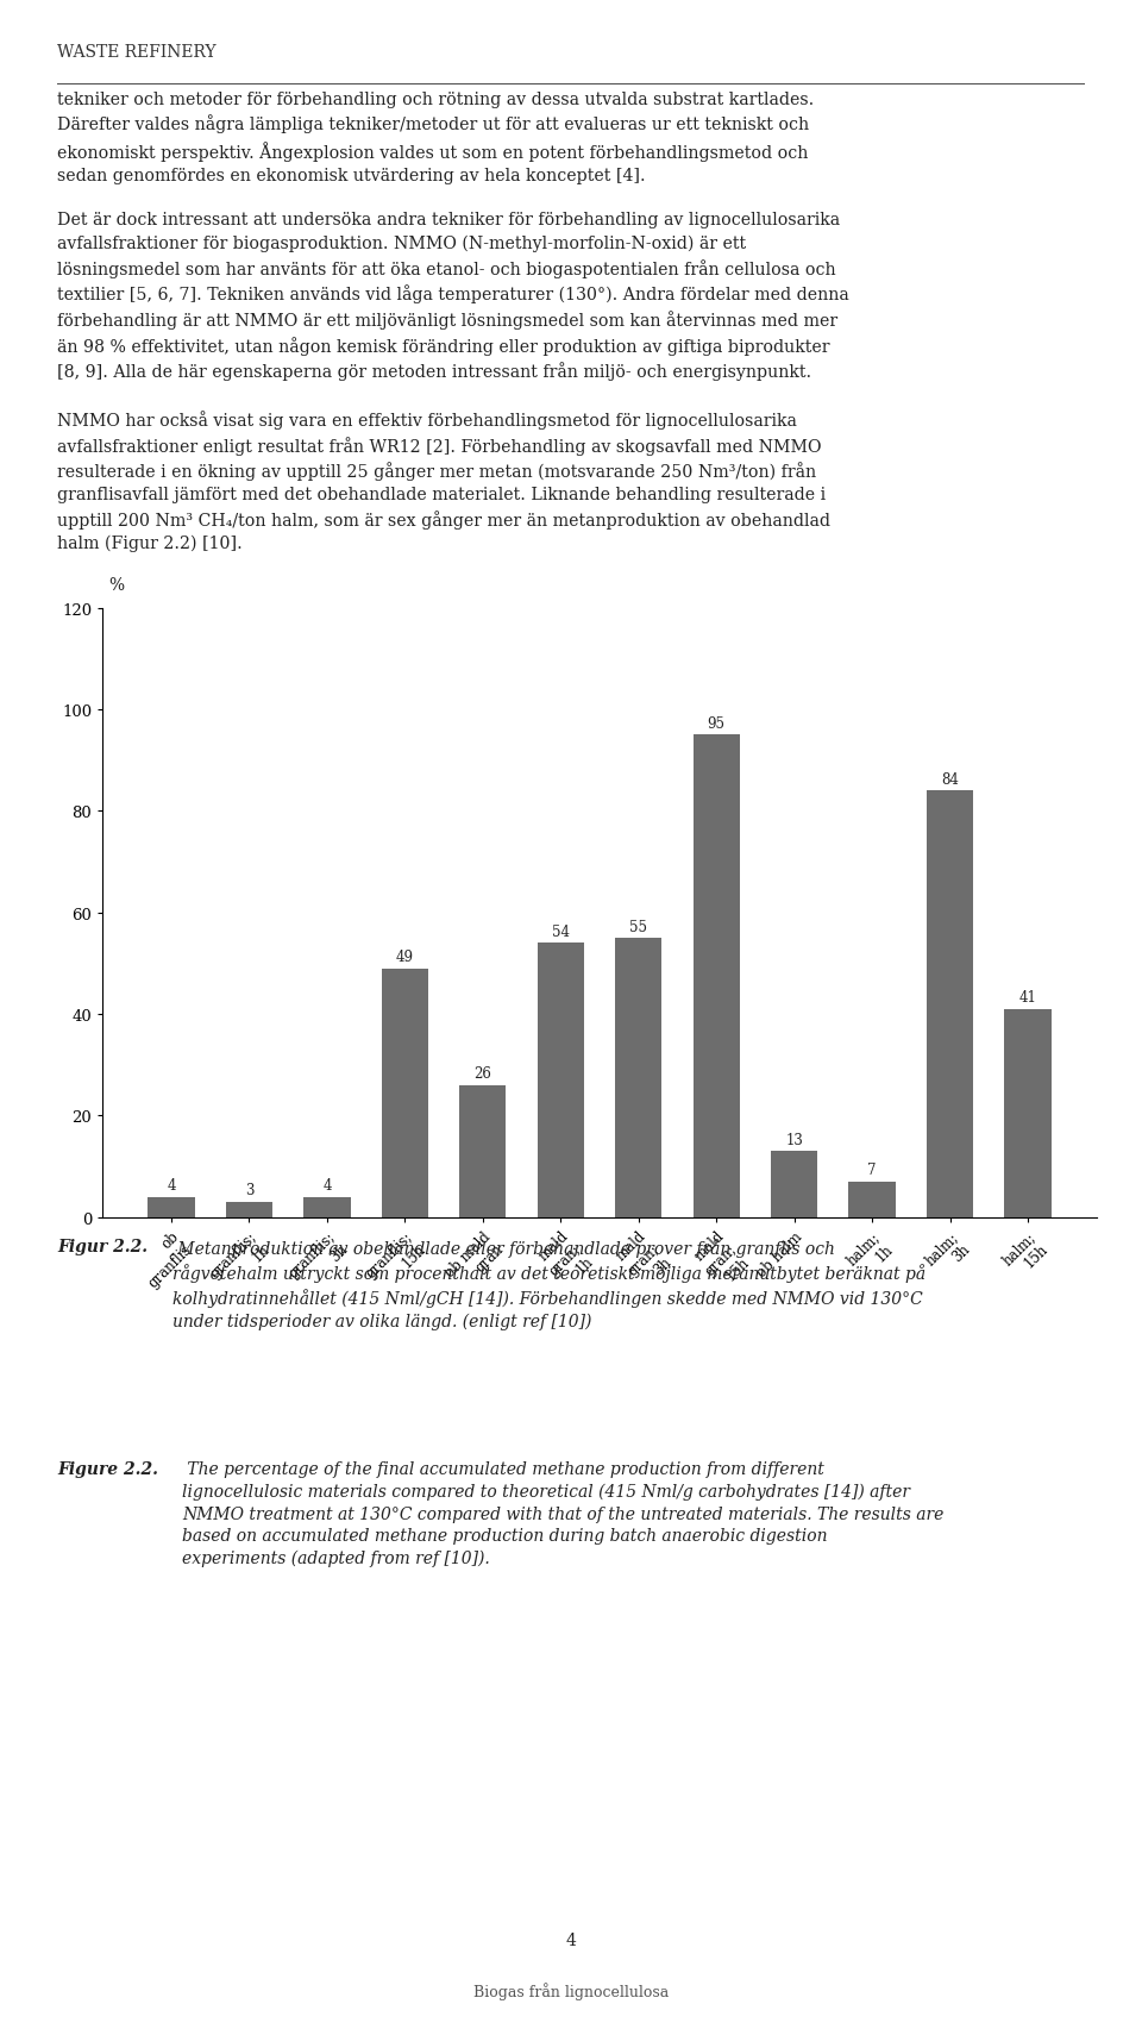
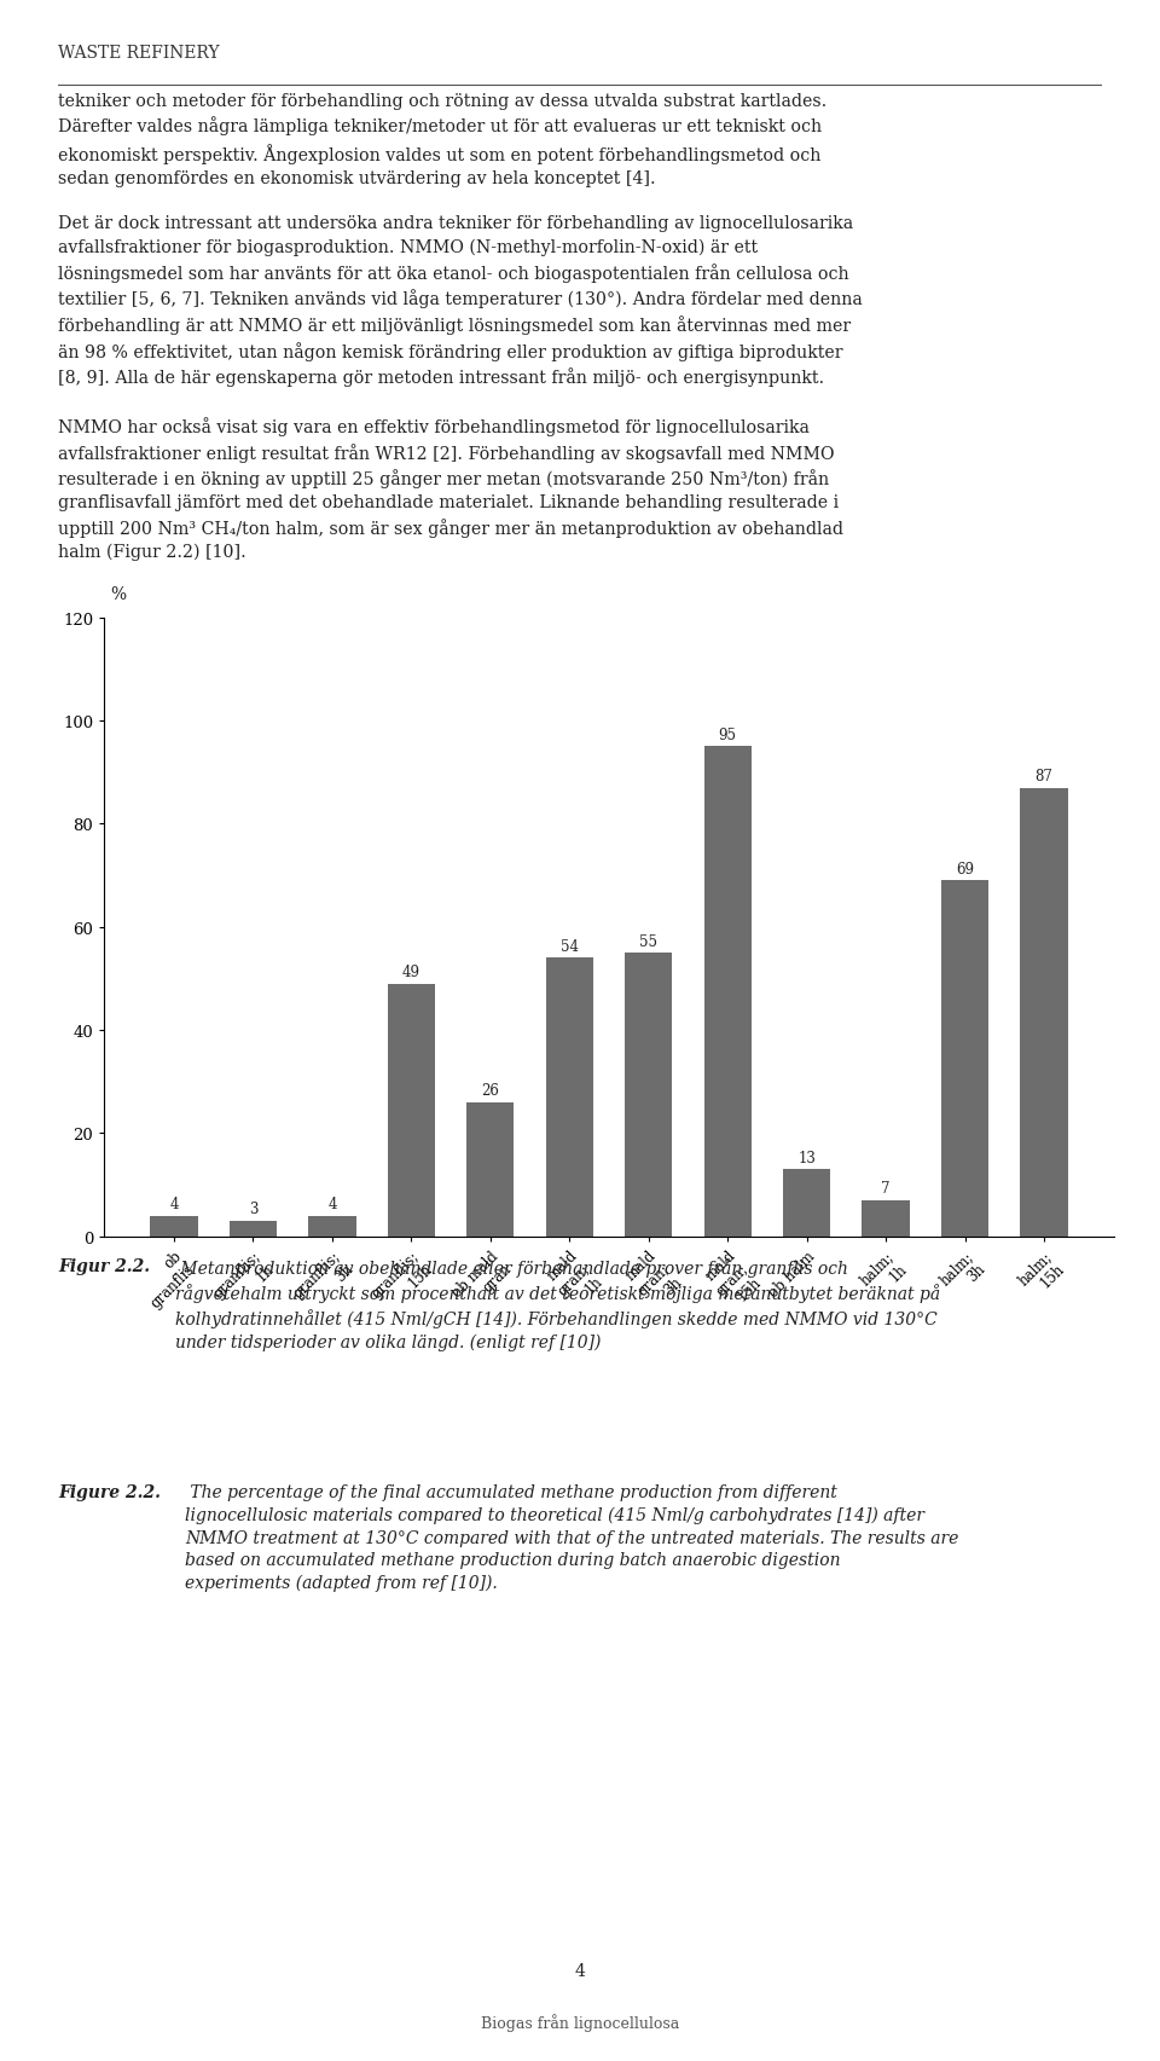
halm; 3h: 84 -> 69
halm; 15h: 41 -> 87
